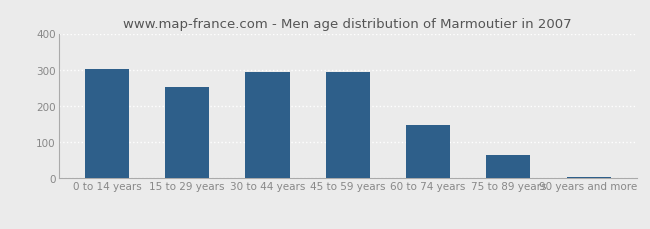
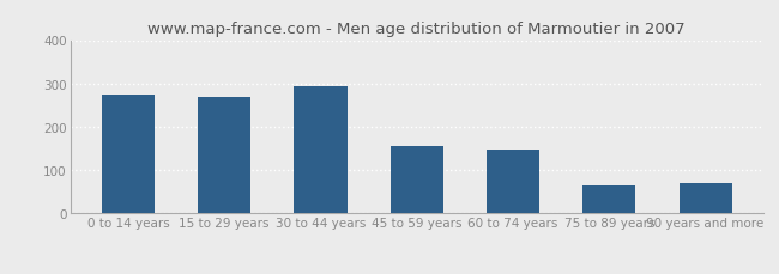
0 to 14 years: 303 -> 275
15 to 29 years: 251 -> 270
45 to 59 years: 294 -> 155
90 years and more: 5 -> 70
